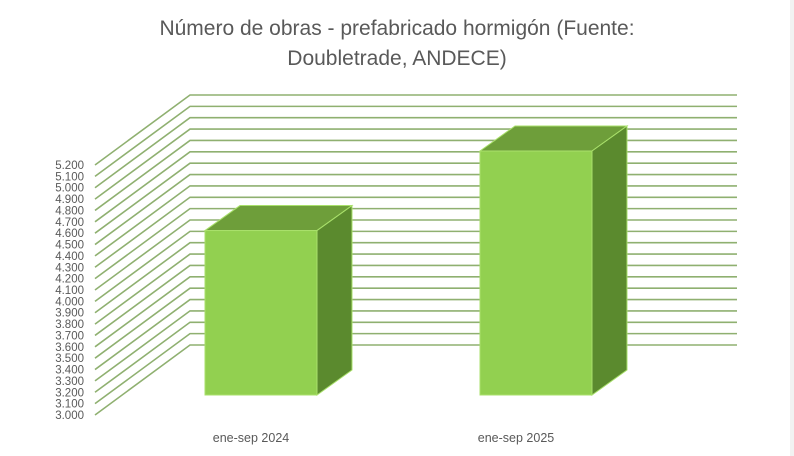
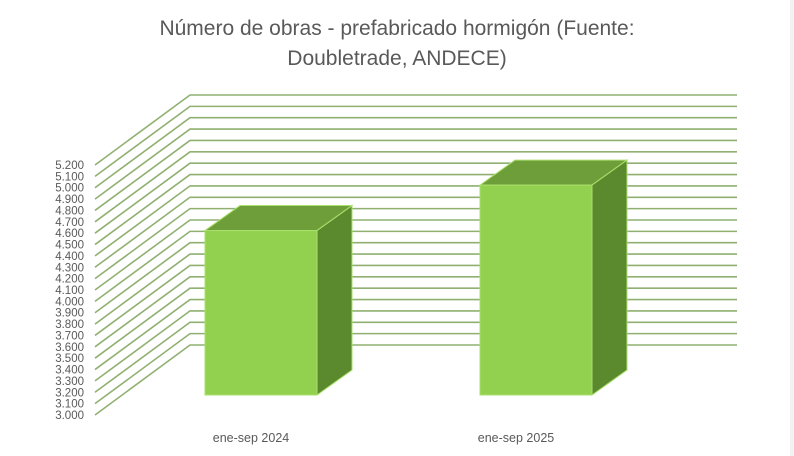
ene-sep 2025: 5200 -> 4900
